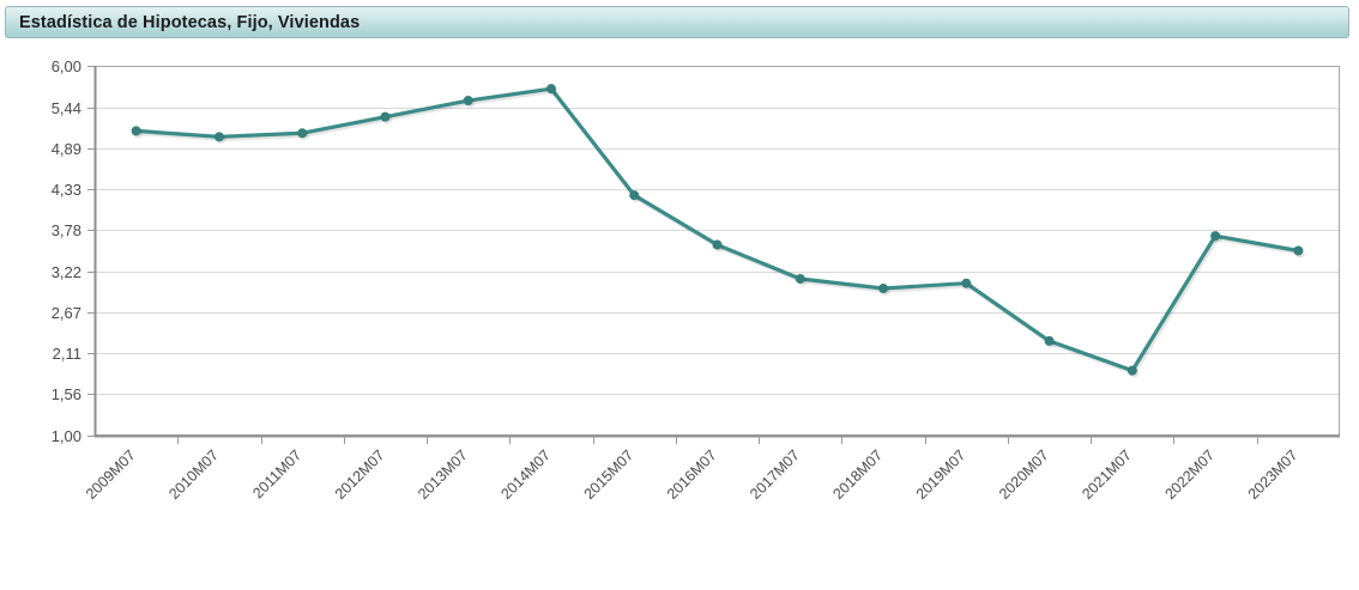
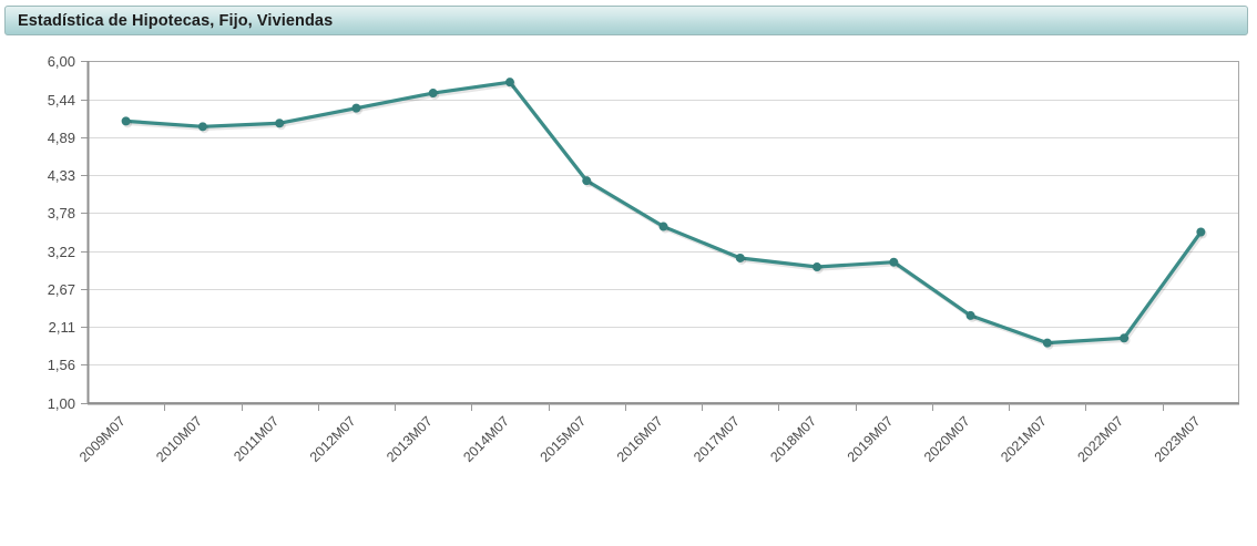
2022M07: 3,7 -> 1,9
